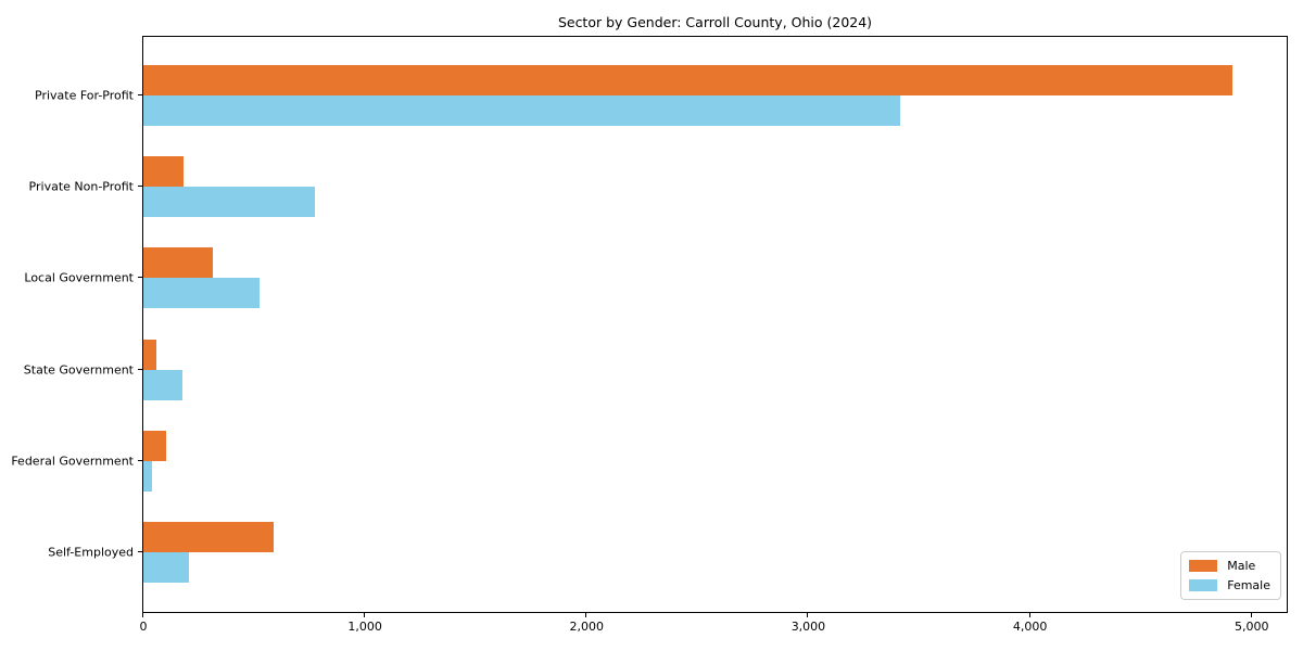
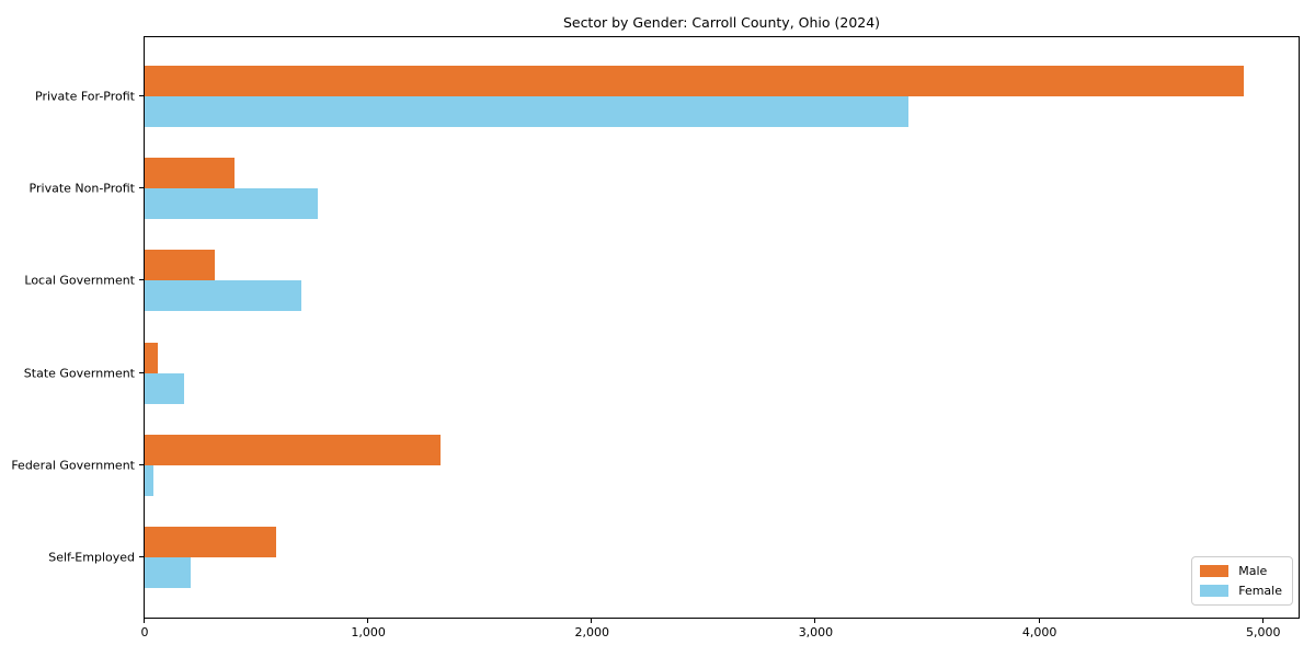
Male/Private Non-Profit: 180 -> 400
Female/Local Government: 520 -> 700
Male/Federal Government: 100 -> 1320
